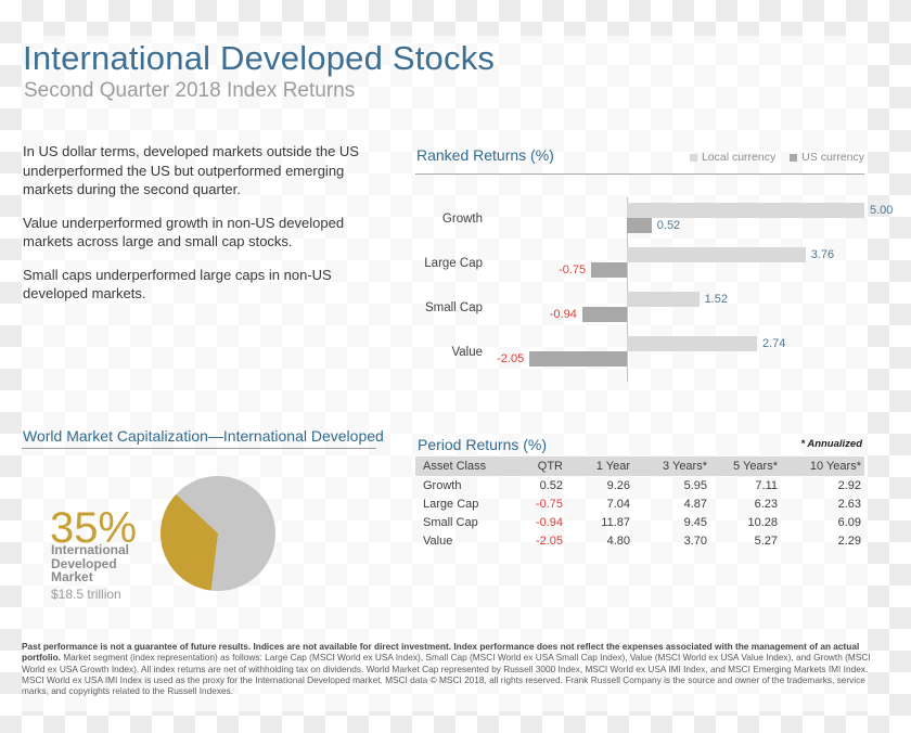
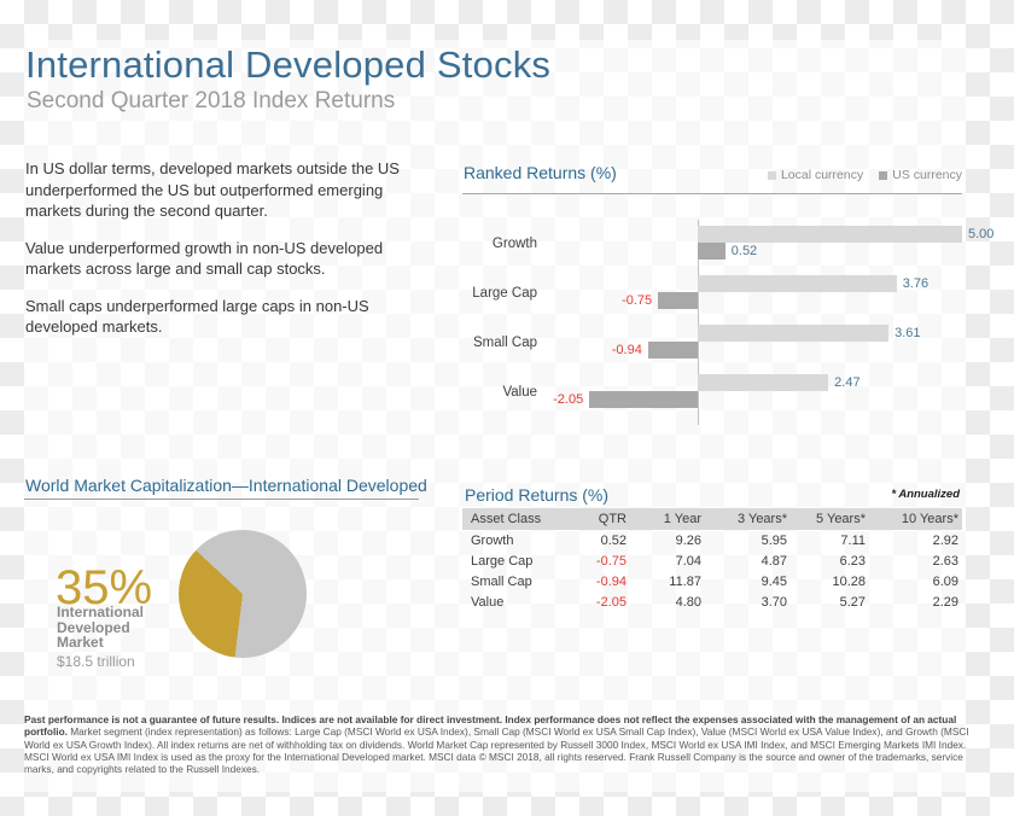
Ranked Returns (%)/Local currency/Small Cap: 1.52 -> 3.61
Ranked Returns (%)/Local currency/Value: 2.74 -> 2.47
